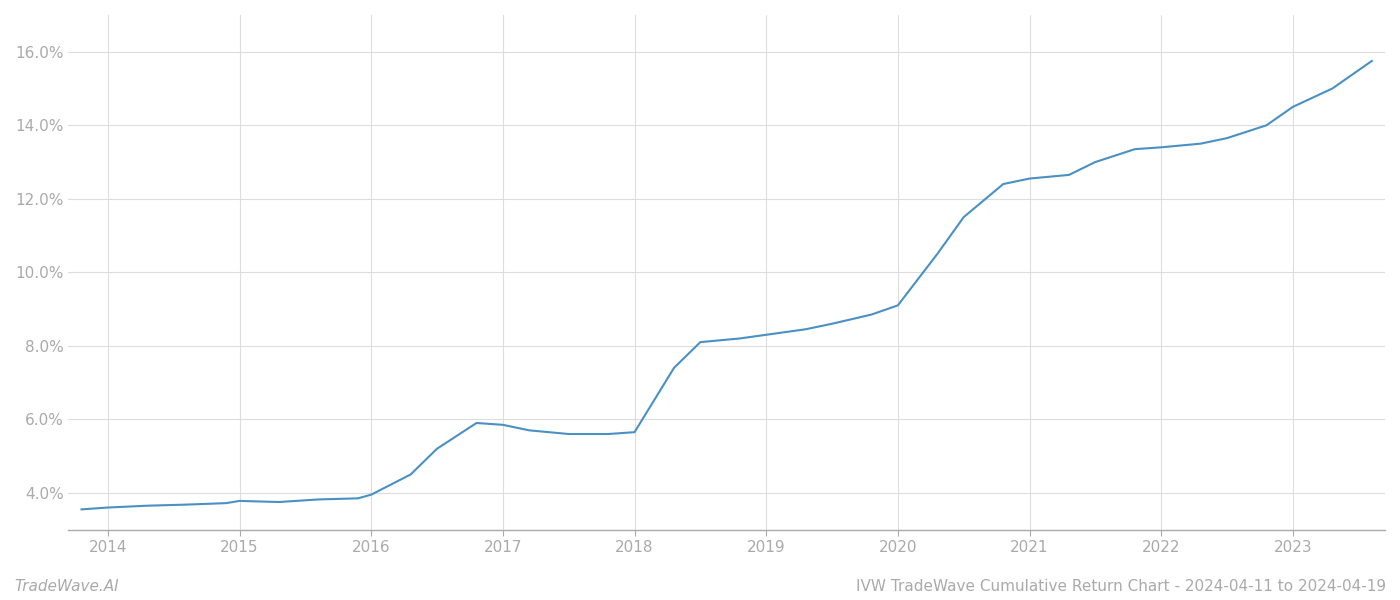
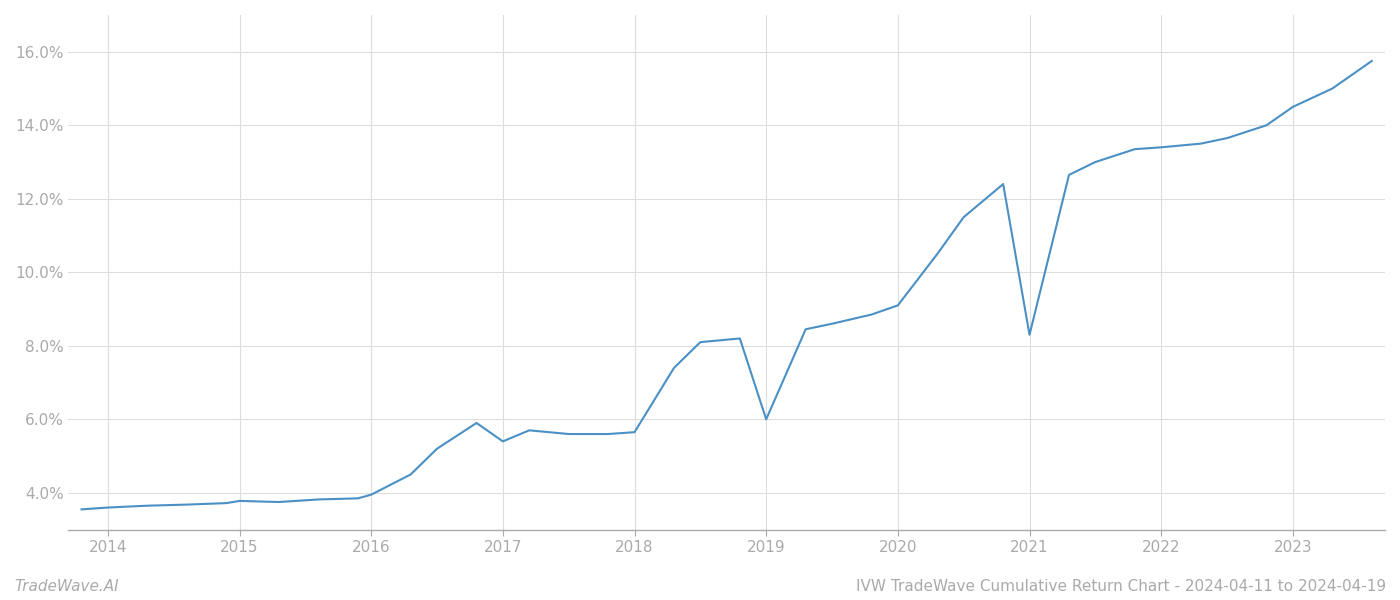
2017: 5.85% -> 5.40%
2019: 8.30% -> 6.00%
2021: 12.55% -> 8.30%
